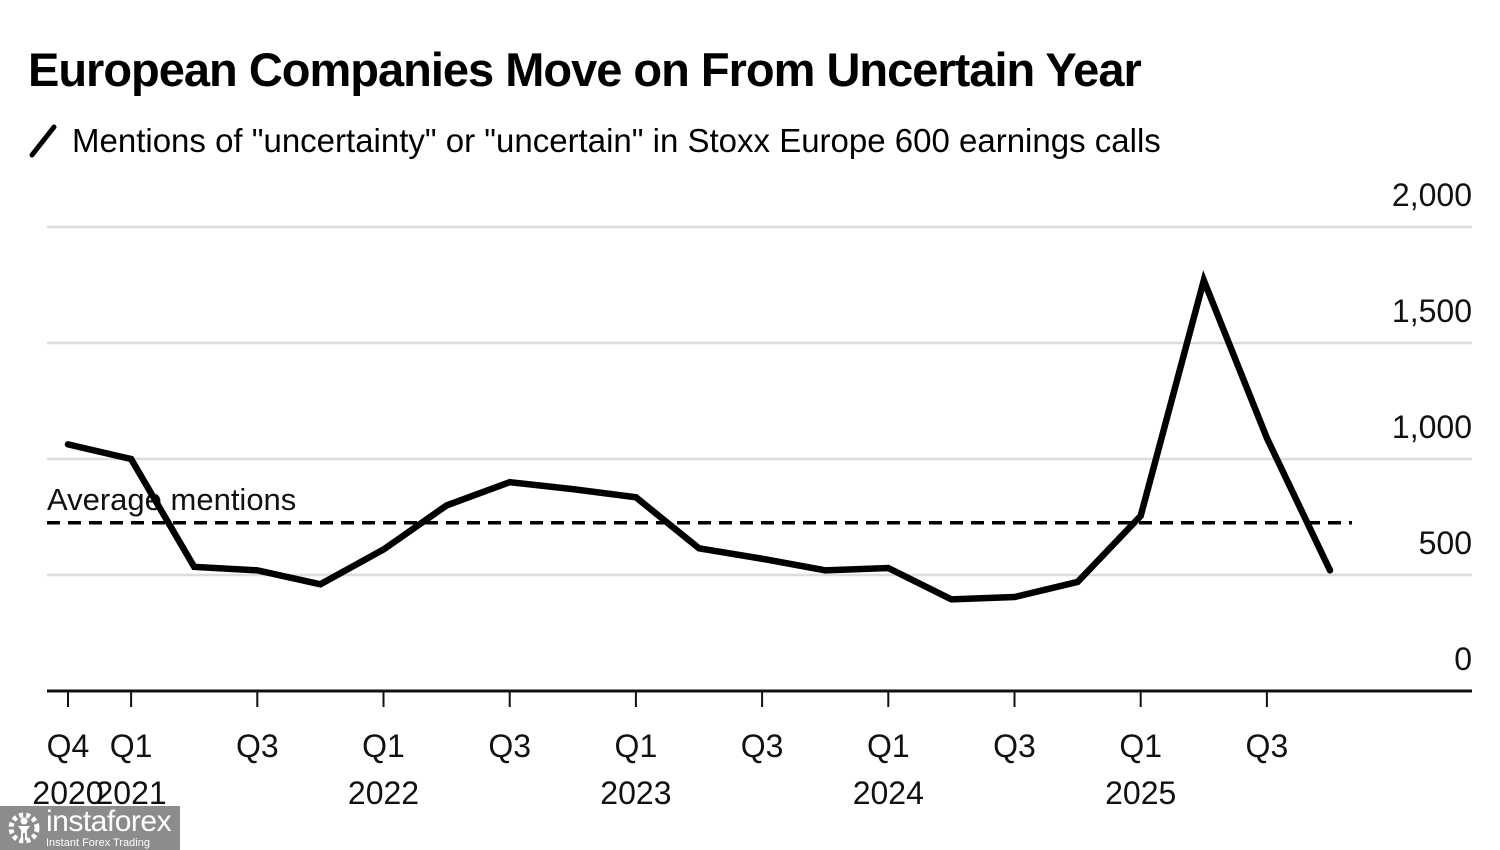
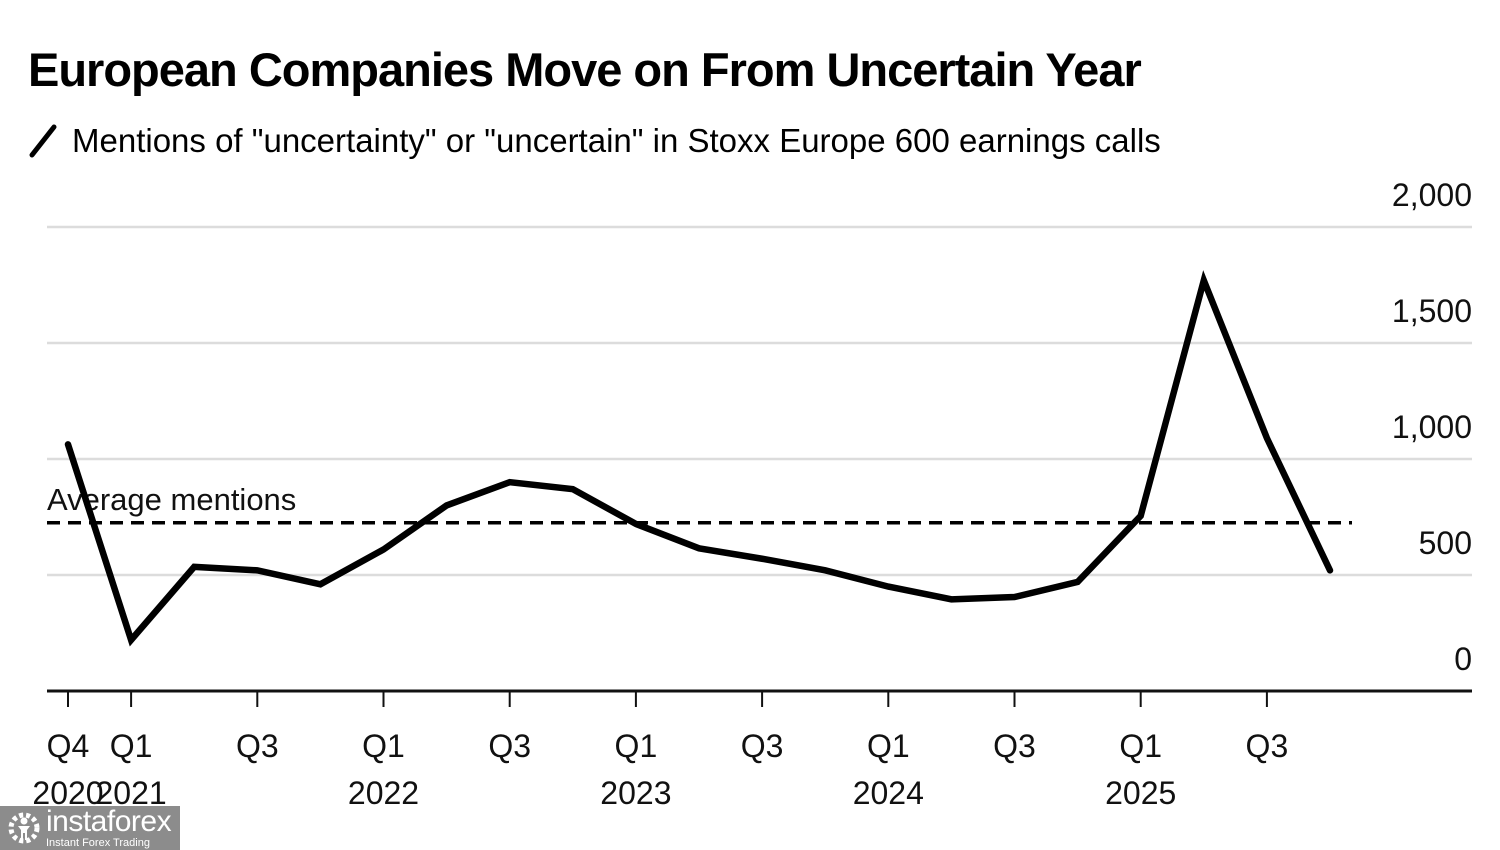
Q1 2021: 1000 -> 220
Q1 2023: 840 -> 720
Q1 2024: 530 -> 450
